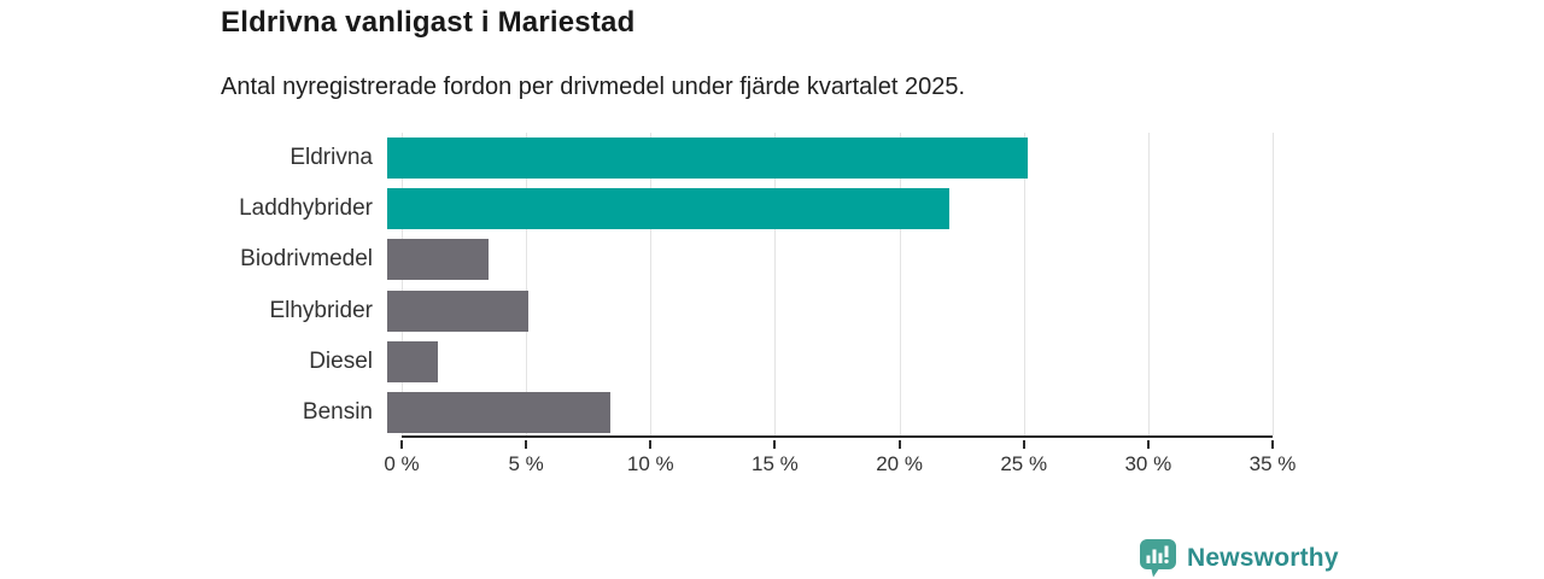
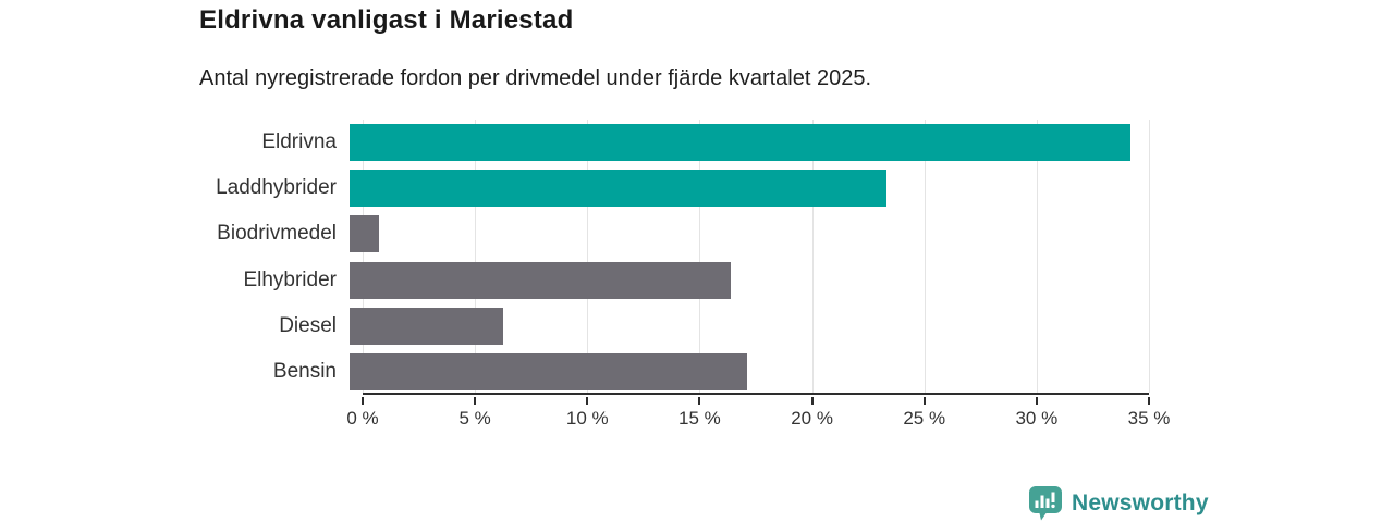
Eldrivna: 25.3% -> 34.2%
Laddhybrider: 22.2% -> 23.5%
Biodrivmedel: 4.0% -> 1.3%
Elhybrider: 5.6% -> 16.7%
Diesel: 2.0% -> 6.7%
Bensin: 8.8% -> 17.4%
